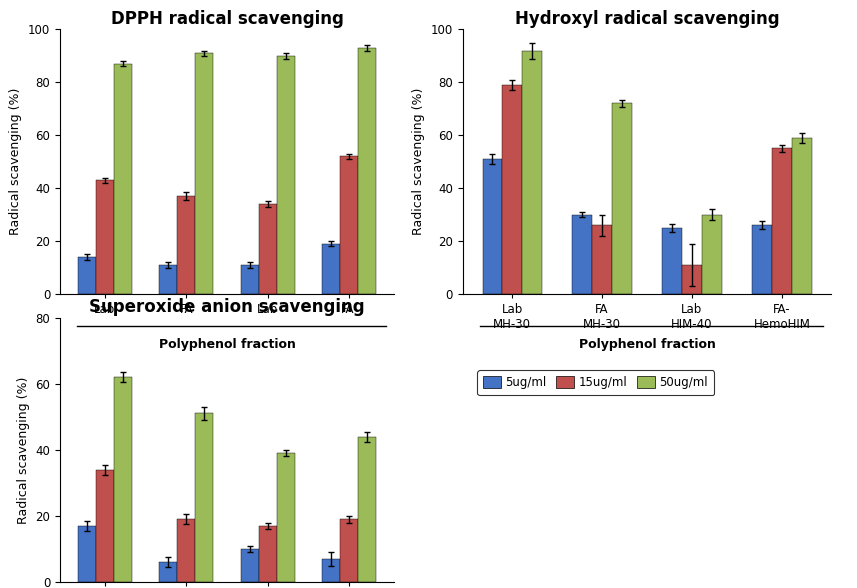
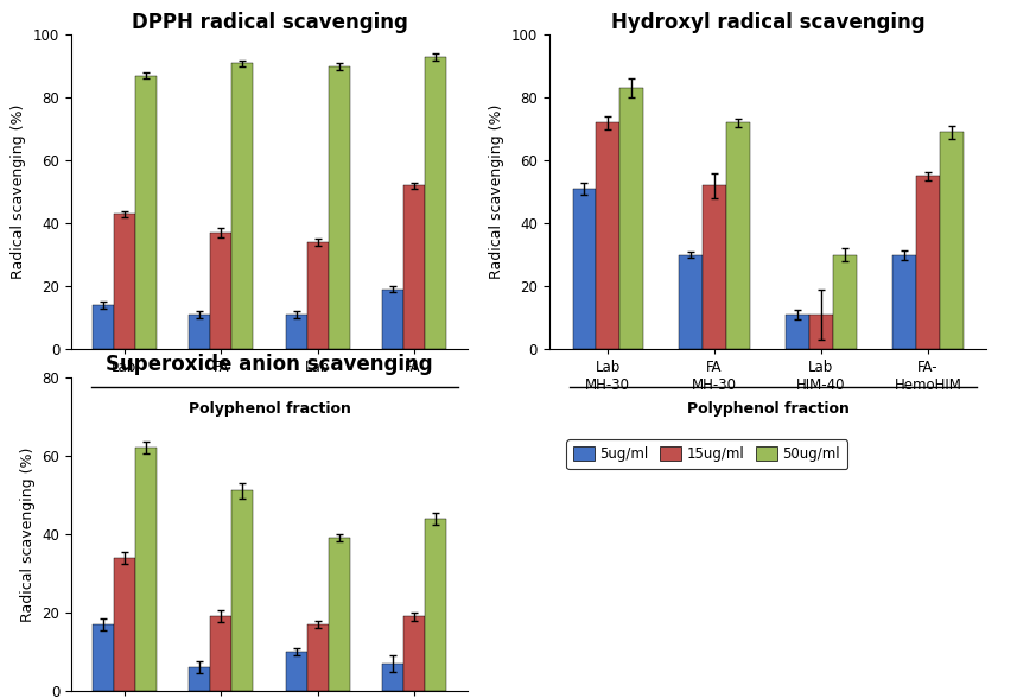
Hydroxyl radical scavenging/15ug/ml/Lab MH-30: 79 -> 72
Hydroxyl radical scavenging/50ug/ml/Lab MH-30: 92 -> 83
Hydroxyl radical scavenging/15ug/ml/FA MH-30: 26 -> 52
Hydroxyl radical scavenging/5ug/ml/Lab HIM-40: 25 -> 11
Hydroxyl radical scavenging/5ug/ml/FA- HemoHIM: 26 -> 30
Hydroxyl radical scavenging/50ug/ml/FA- HemoHIM: 59 -> 69
